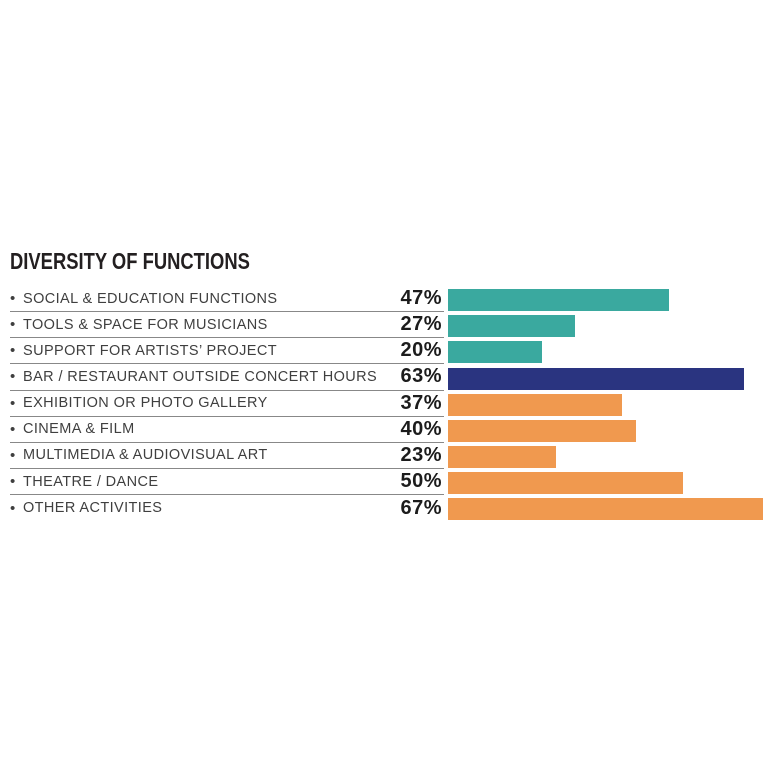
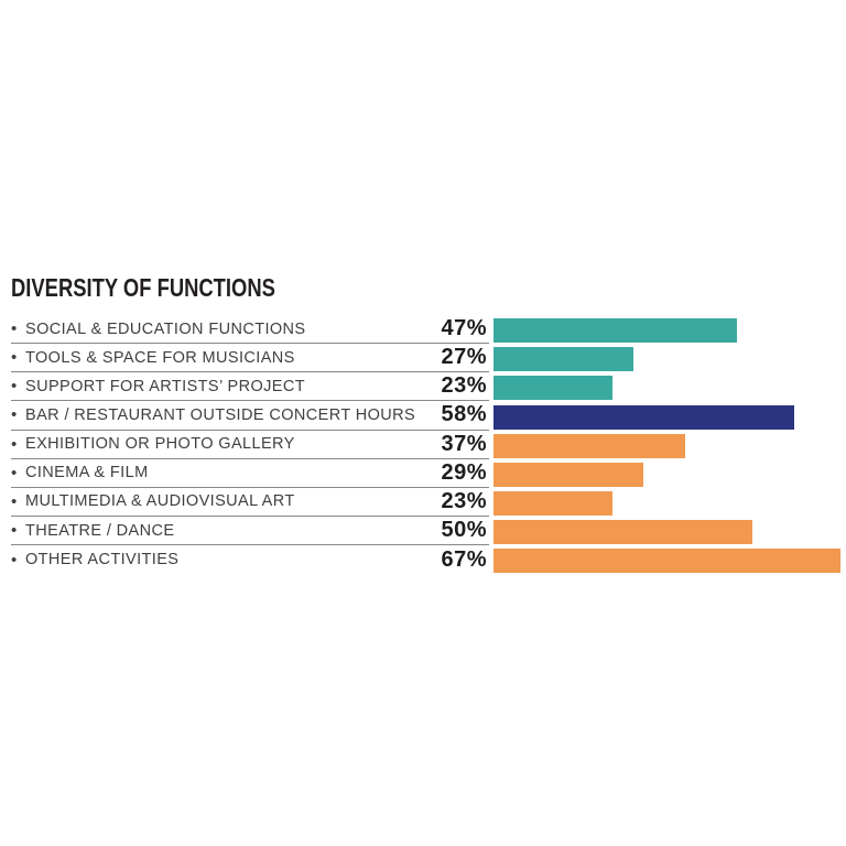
SUPPORT FOR ARTISTS’ PROJECT: 20% -> 23%
BAR / RESTAURANT OUTSIDE CONCERT HOURS: 63% -> 58%
CINEMA & FILM: 40% -> 29%
